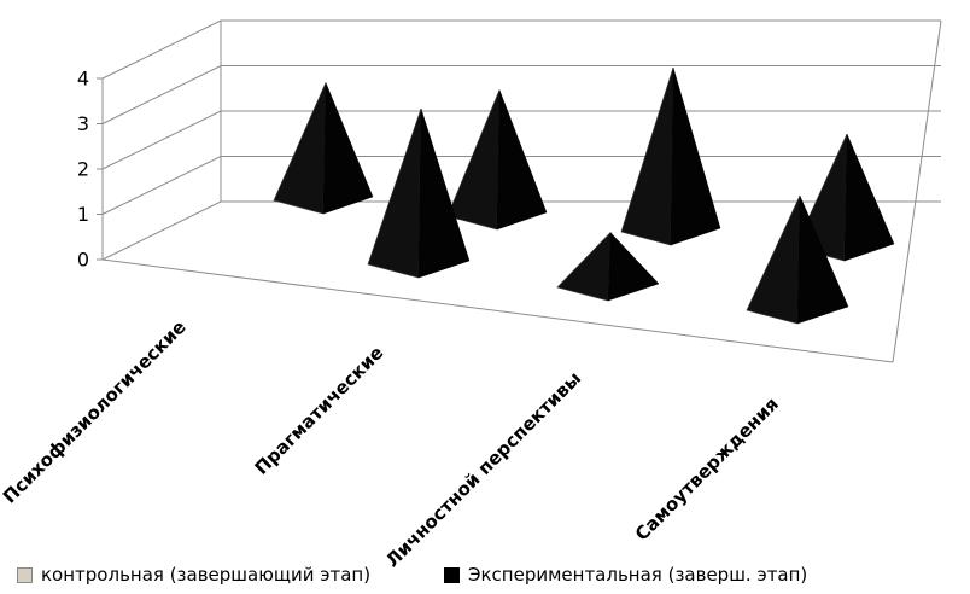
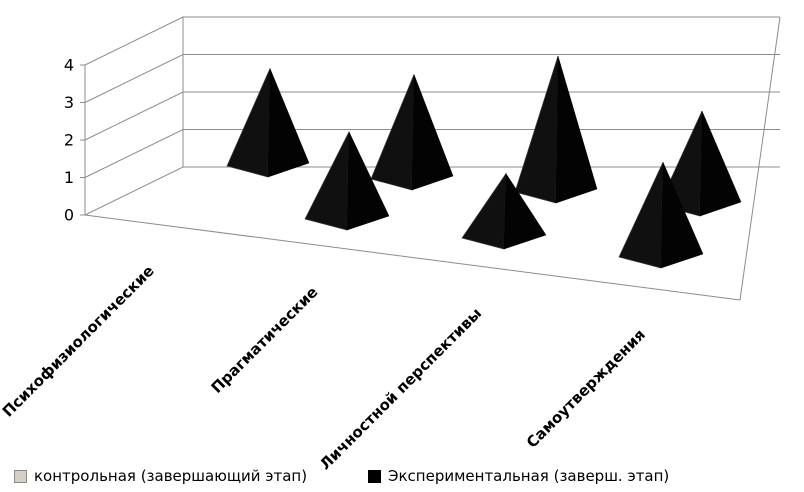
контрольная (завершающий этап)/Прагматические: 3.5 -> 2.4
контрольная (завершающий этап)/Личностной перспективы: 1.3 -> 1.8
